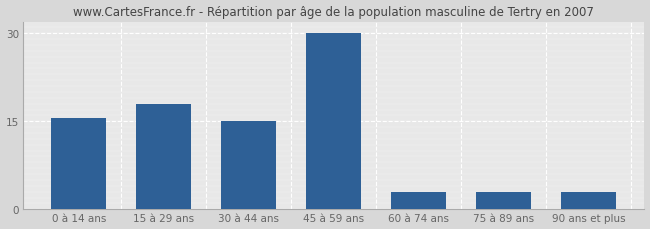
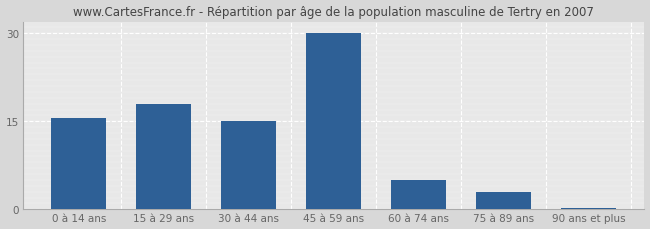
60 à 74 ans: 3.0 -> 5.0
90 ans et plus: 3.0 -> 0.3
